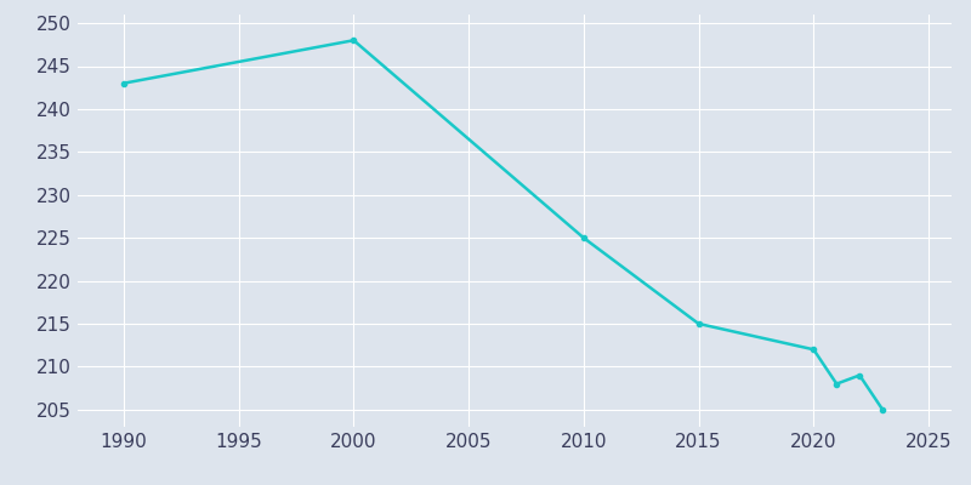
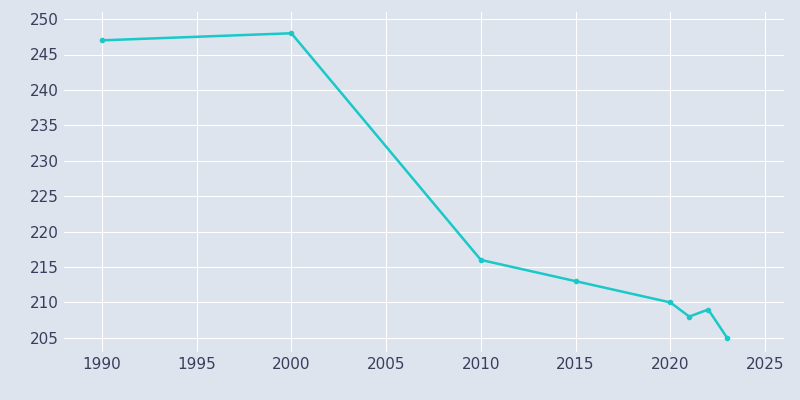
1990: 243 -> 247
2010: 225 -> 216
2015: 215 -> 213
2020: 212 -> 210
